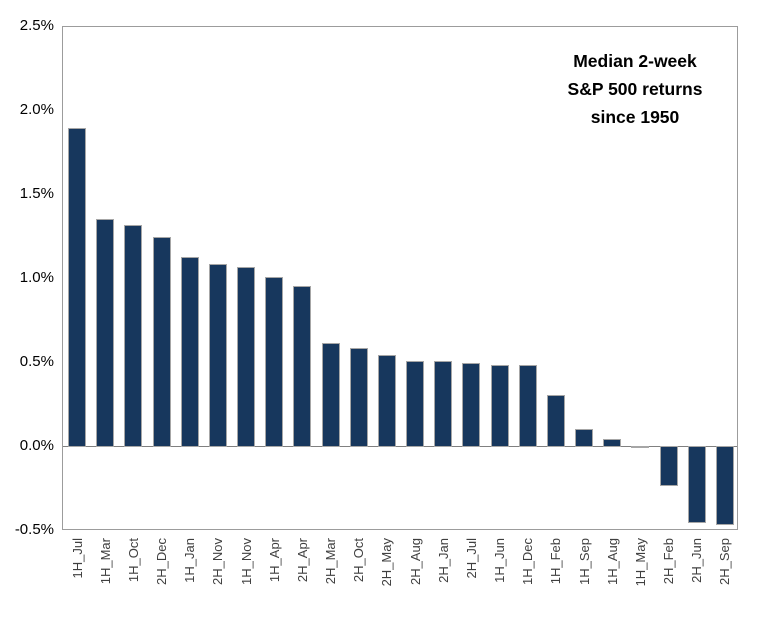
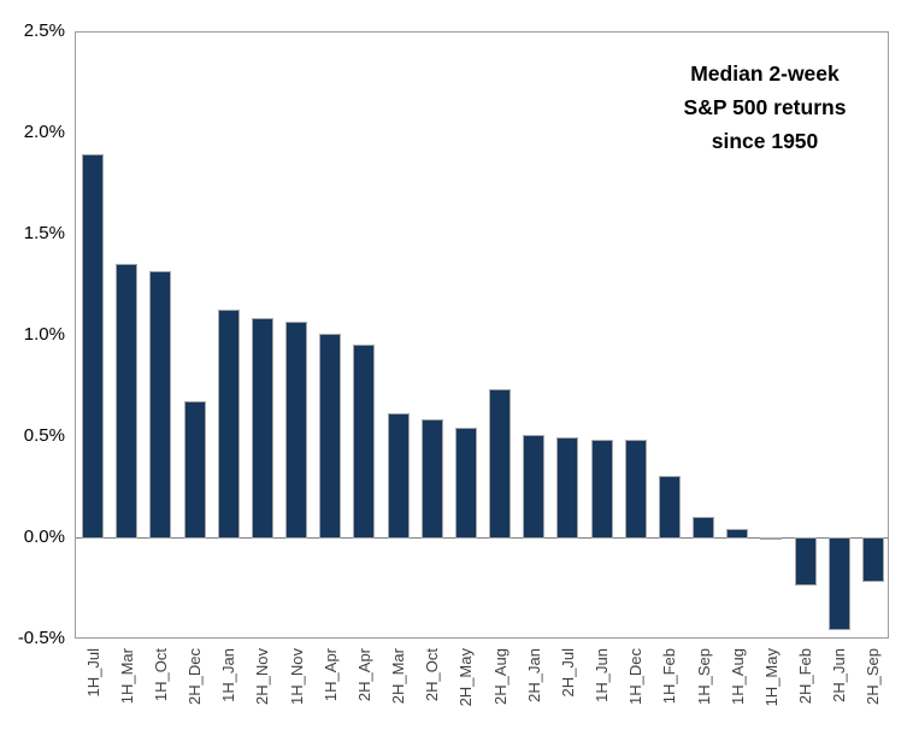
2H_Dec: 1.25% -> 0.68%
2H_Aug: 0.51% -> 0.74%
2H_Sep: -0.47% -> -0.22%
